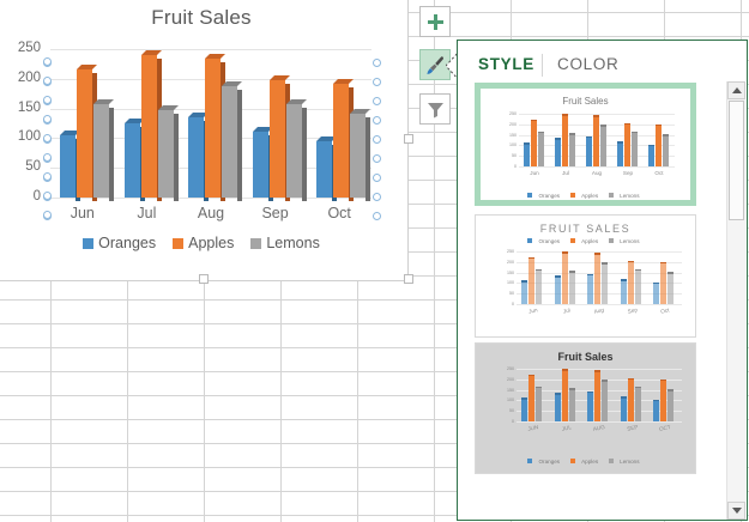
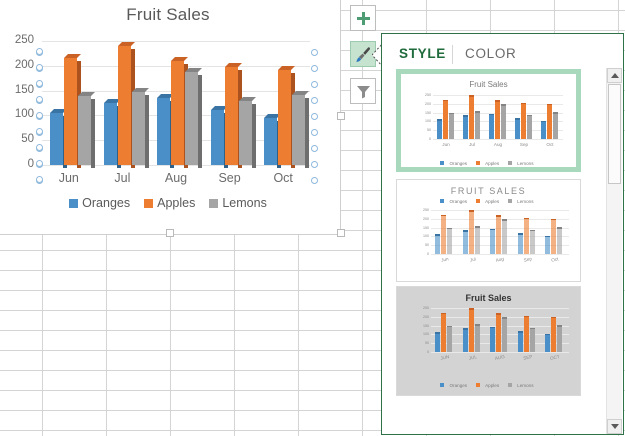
Lemons/Jun: 160 -> 140
Apples/Aug: 230 -> 210
Lemons/Sep: 160 -> 130
